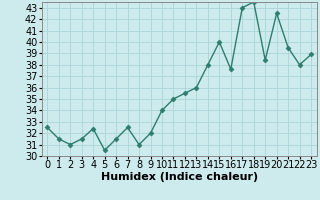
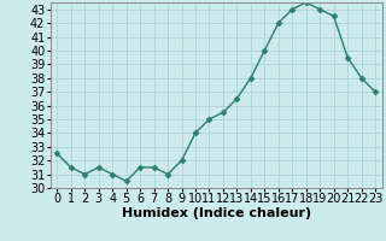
4: 32.4 -> 31.0
7: 32.5 -> 31.5
13: 36.0 -> 36.5
16: 37.6 -> 42.0
19: 38.4 -> 43.0
23: 38.9 -> 37.0
